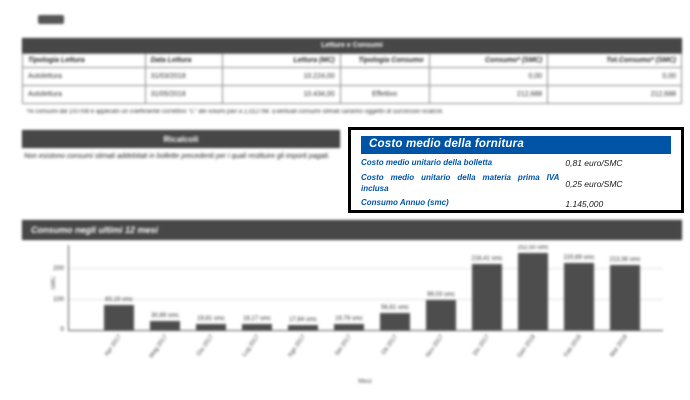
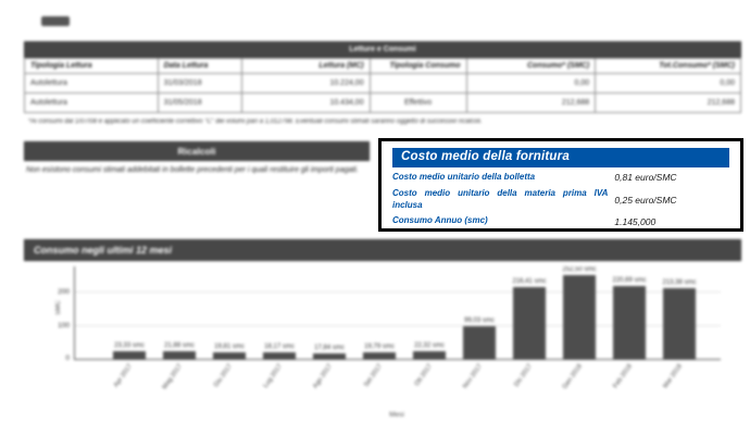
Apr 2017: 83,19 -> 23,33
Mag 2017: 30,89 -> 21,88
Ott 2017: 56,81 -> 22,32
